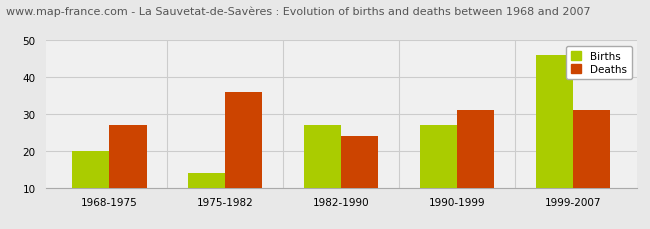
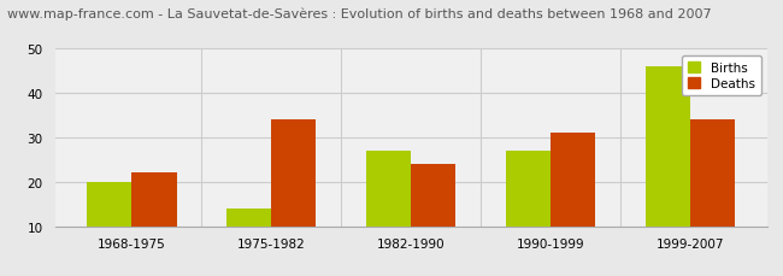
Deaths/1968-1975: 27 -> 22
Deaths/1975-1982: 36 -> 34
Deaths/1999-2007: 31 -> 34
